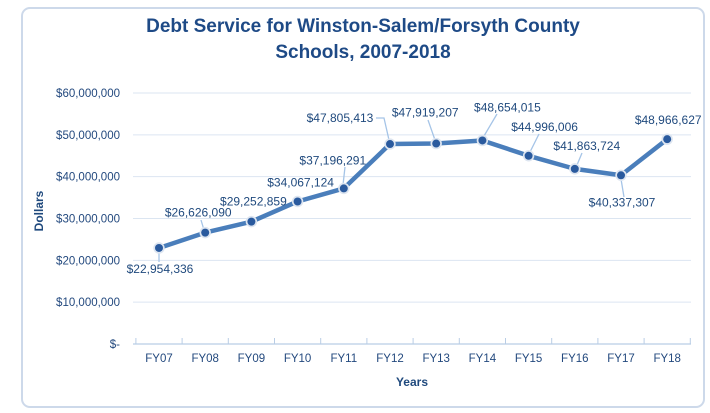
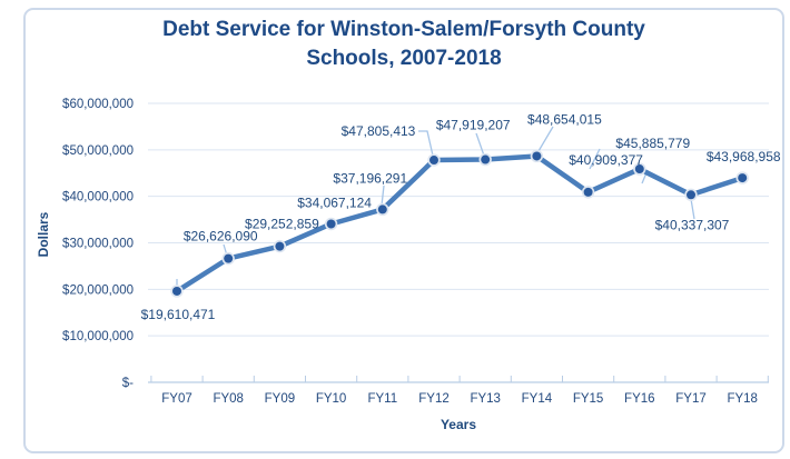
FY07: $22,954,336 -> $19,610,471
FY15: $44,996,006 -> $40,909,377
FY16: $41,863,724 -> $45,885,779
FY18: $48,966,627 -> $43,968,958
